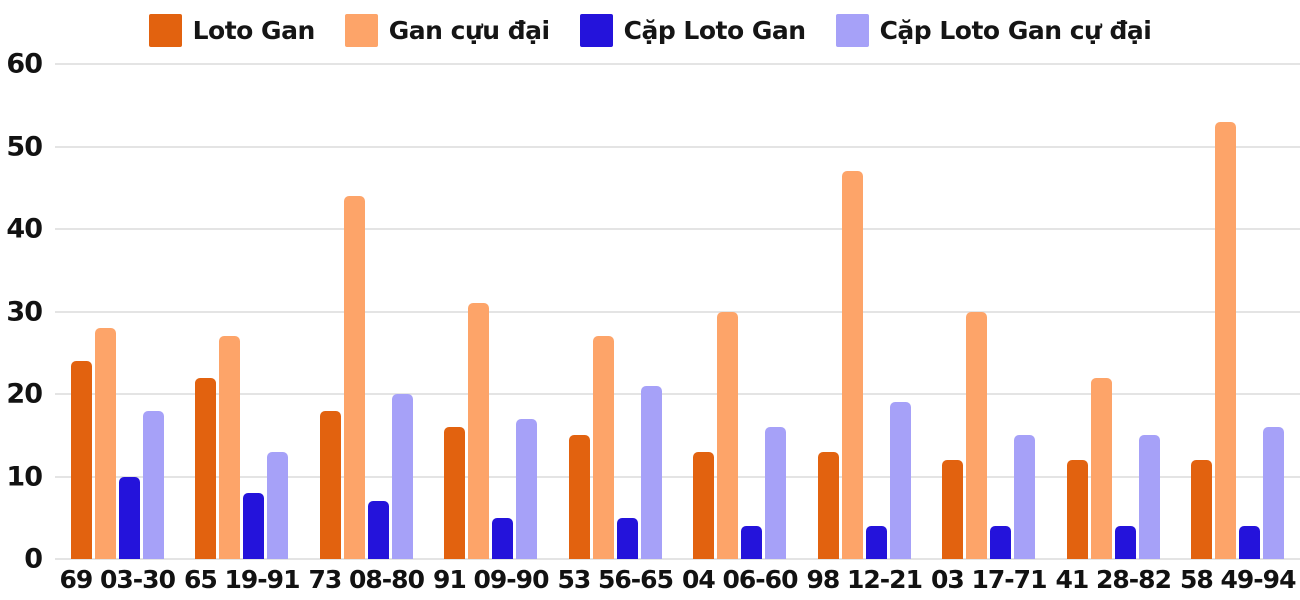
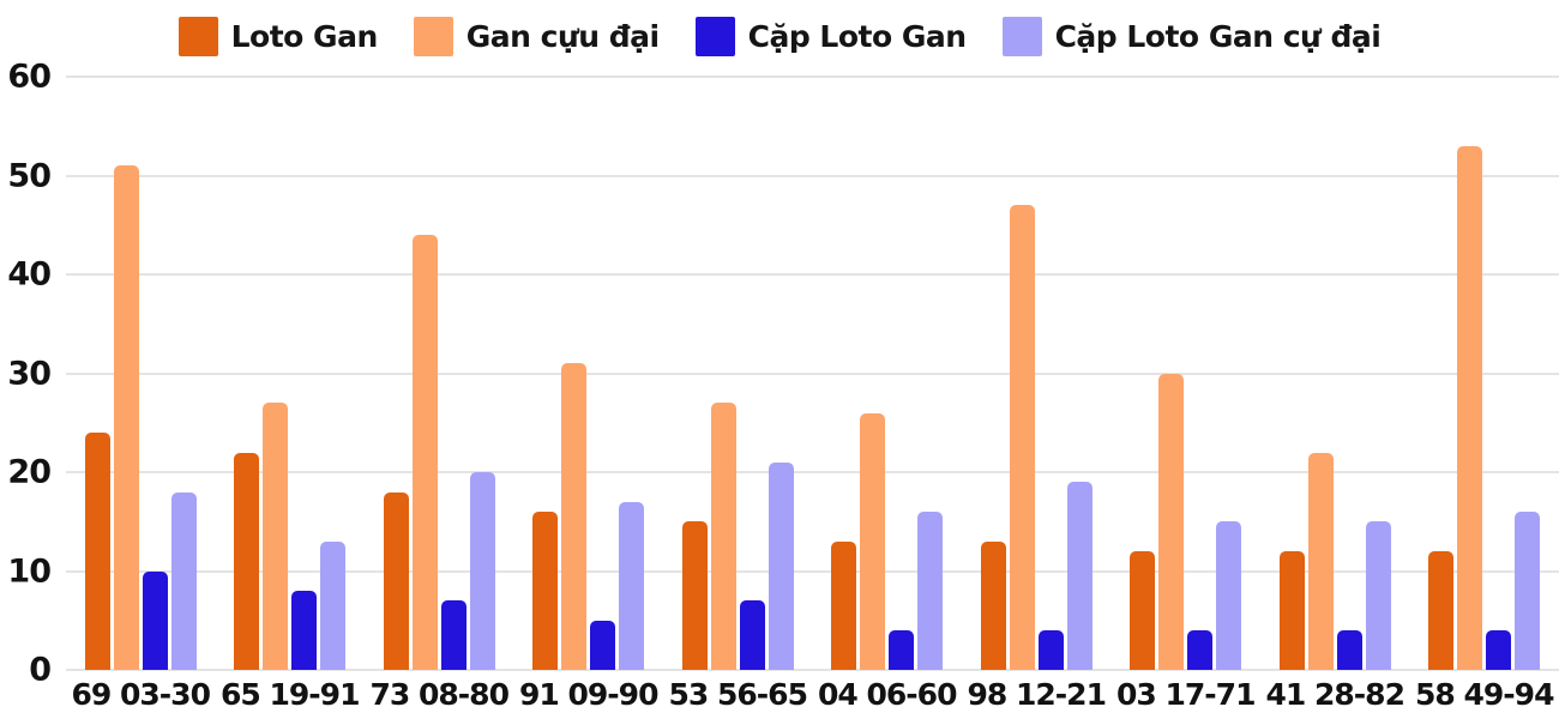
Gan cựu đại/69 03-30: 28 -> 51
Cặp Loto Gan/53 56-65: 5 -> 7
Gan cựu đại/04 06-60: 30 -> 26
